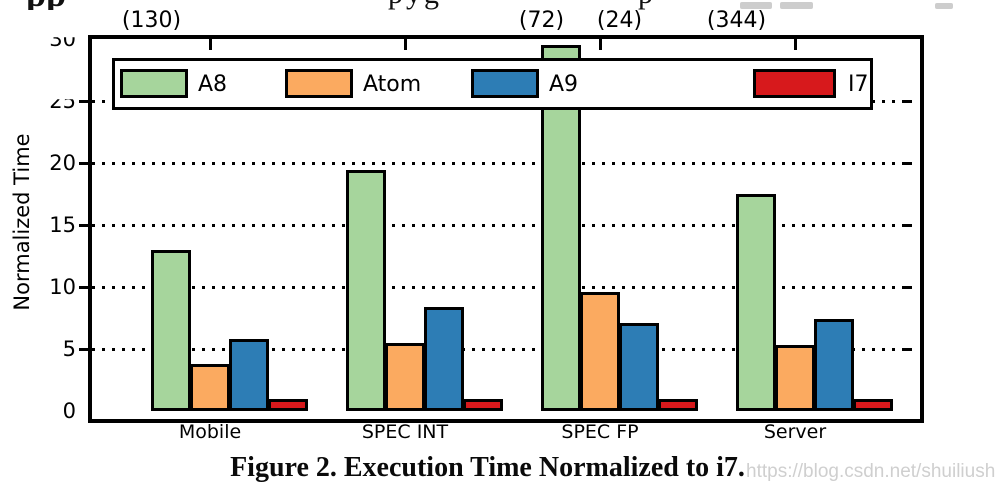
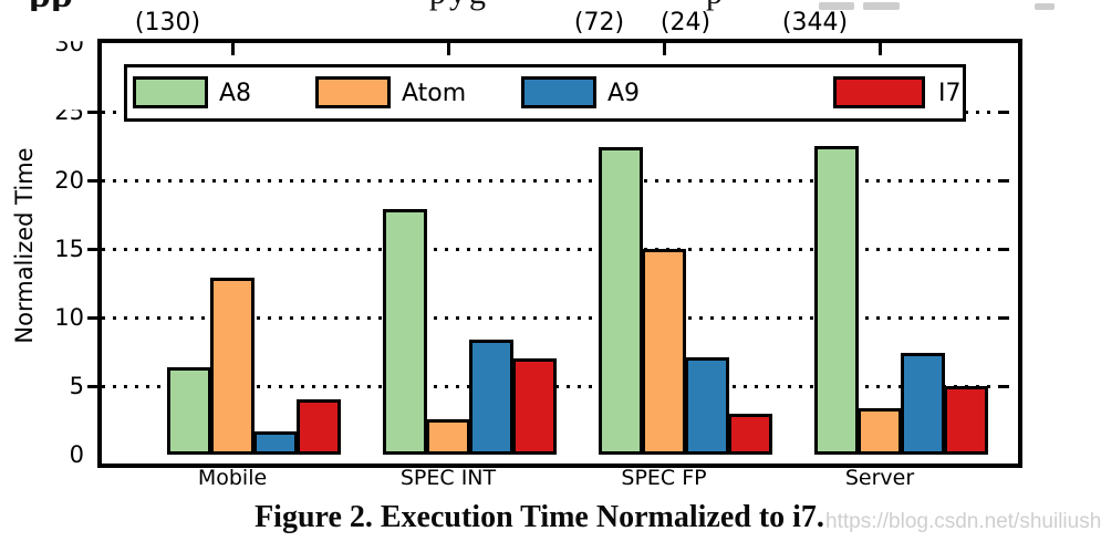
A8/Mobile: 13.0 -> 6.4
Atom/Mobile: 3.8 -> 12.9
A9/Mobile: 5.8 -> 1.7
I7/Mobile: 1 -> 4
A8/SPEC INT: 19.4 -> 17.9
Atom/SPEC INT: 5.5 -> 2.6
I7/SPEC INT: 1 -> 7
A8/SPEC FP: 29.5 -> 22.4
Atom/SPEC FP: 9.6 -> 15.0
I7/SPEC FP: 1 -> 3
A8/Server: 17.5 -> 22.5
Atom/Server: 5.3 -> 3.4
I7/Server: 1 -> 5
